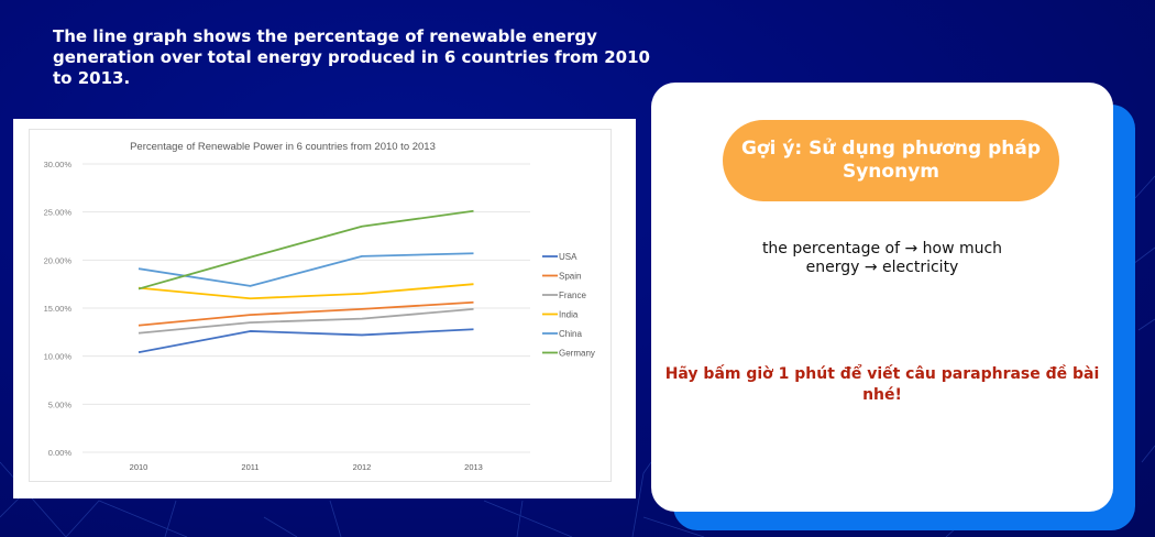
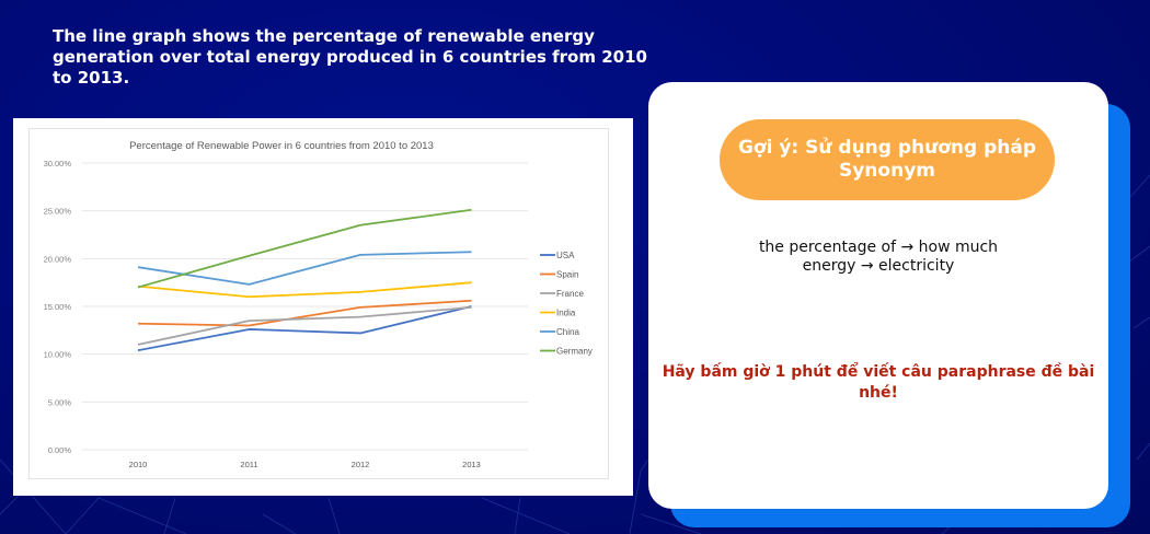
France/2010: 12% -> 11%
Spain/2011: 14% -> 13%
USA/2013: 13% -> 15%
